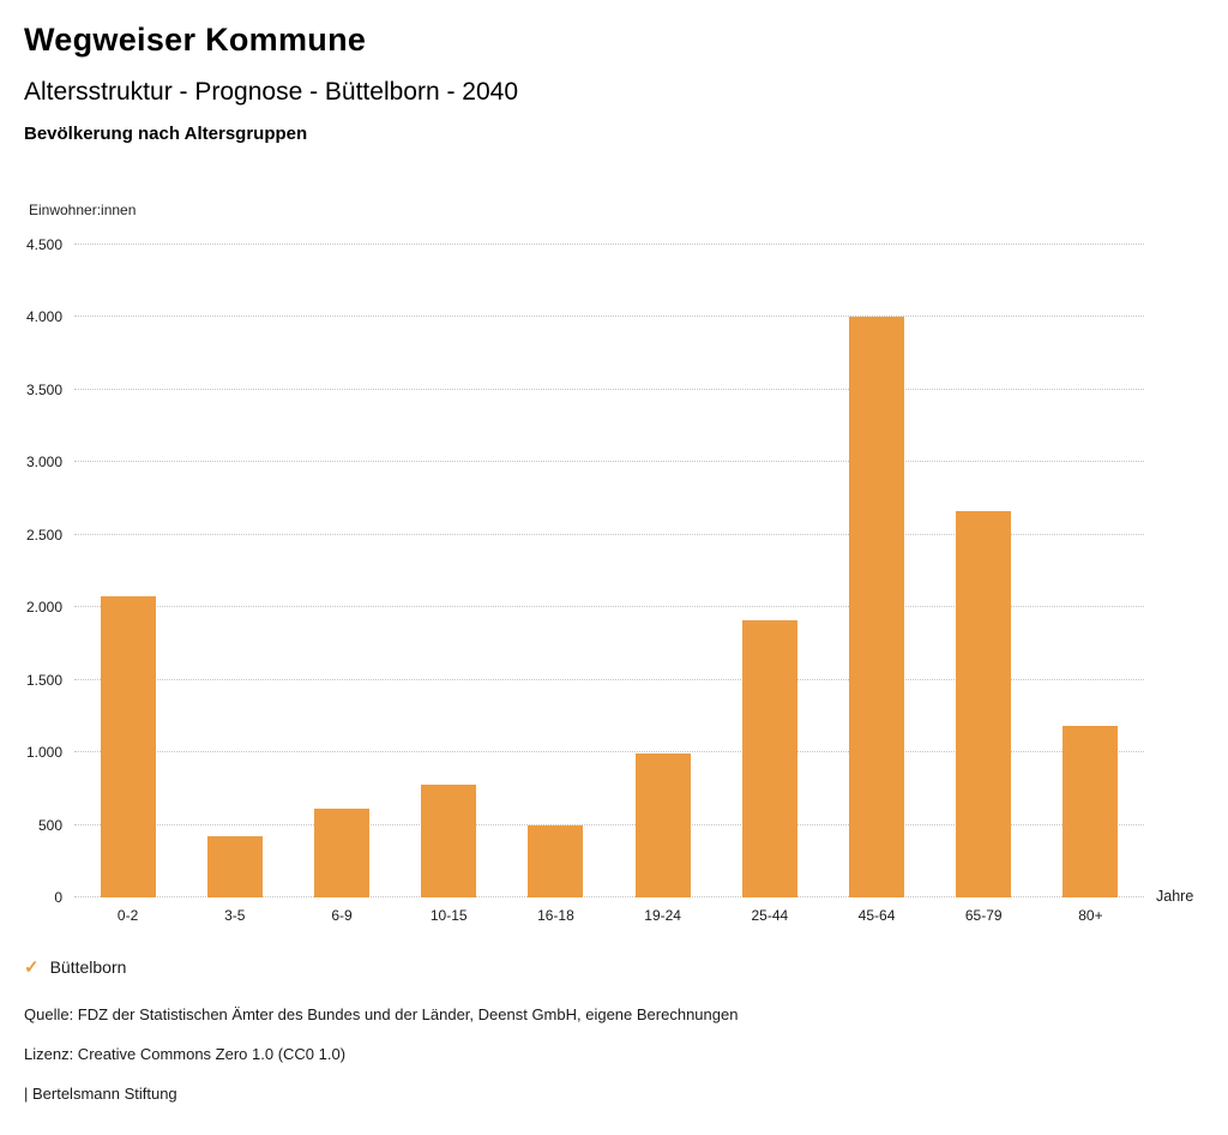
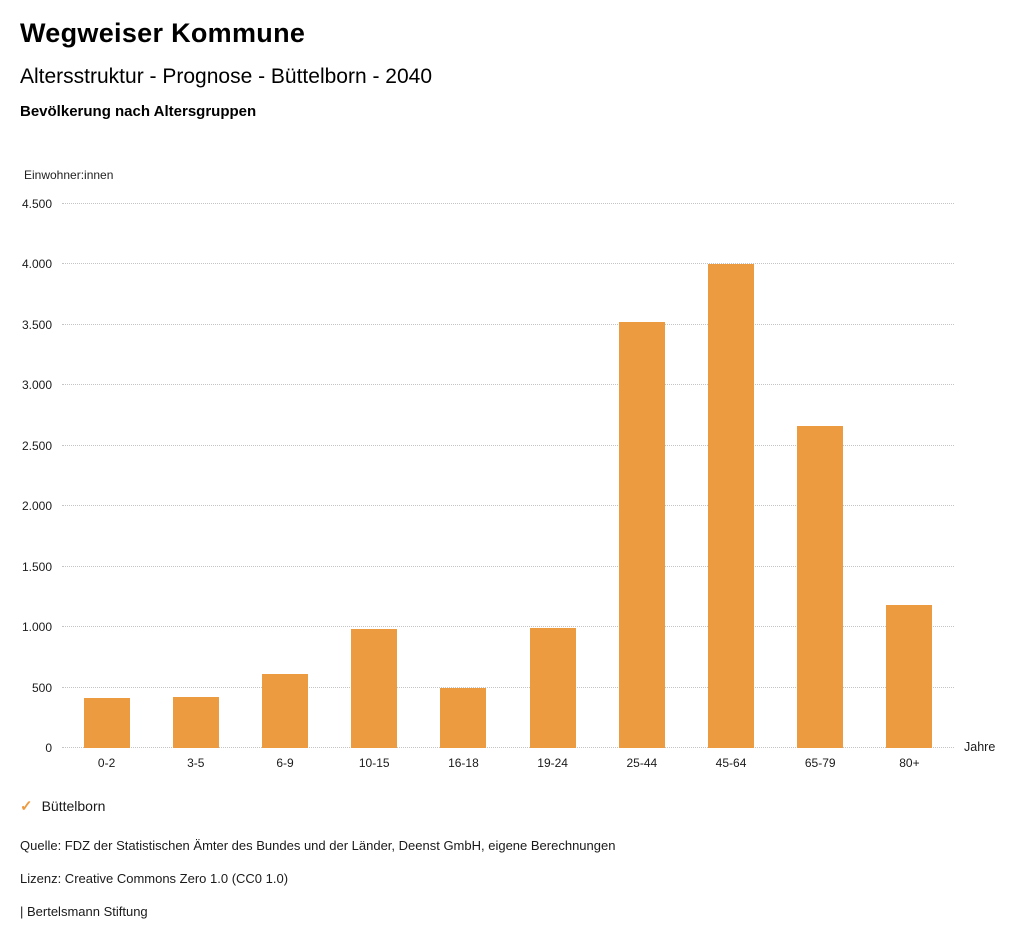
0-2: 2080 -> 420
10-15: 780 -> 980
25-44: 1910 -> 3520
